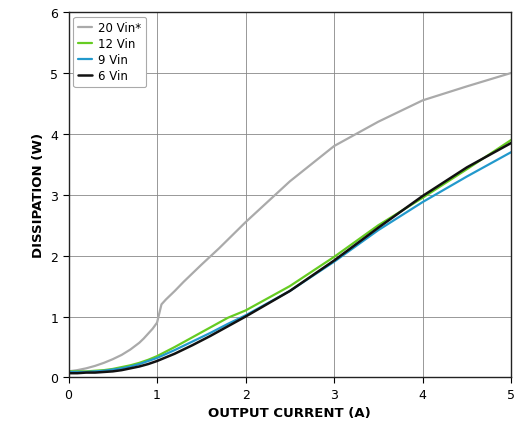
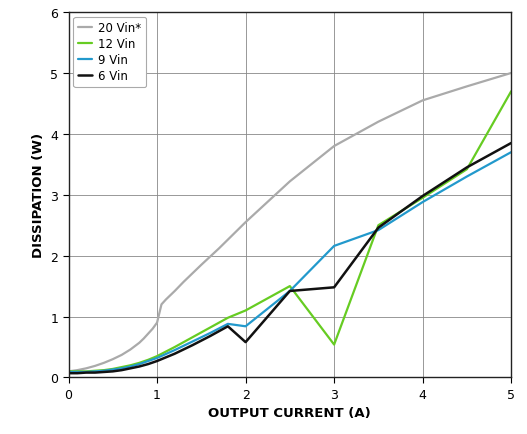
9 Vin/2: 1.02 -> 0.84
6 Vin/2: 1.00 -> 0.58
12 Vin/3: 1.98 -> 0.54
9 Vin/3: 1.90 -> 2.16
6 Vin/3: 1.92 -> 1.48
12 Vin/5: 3.90 -> 4.70
